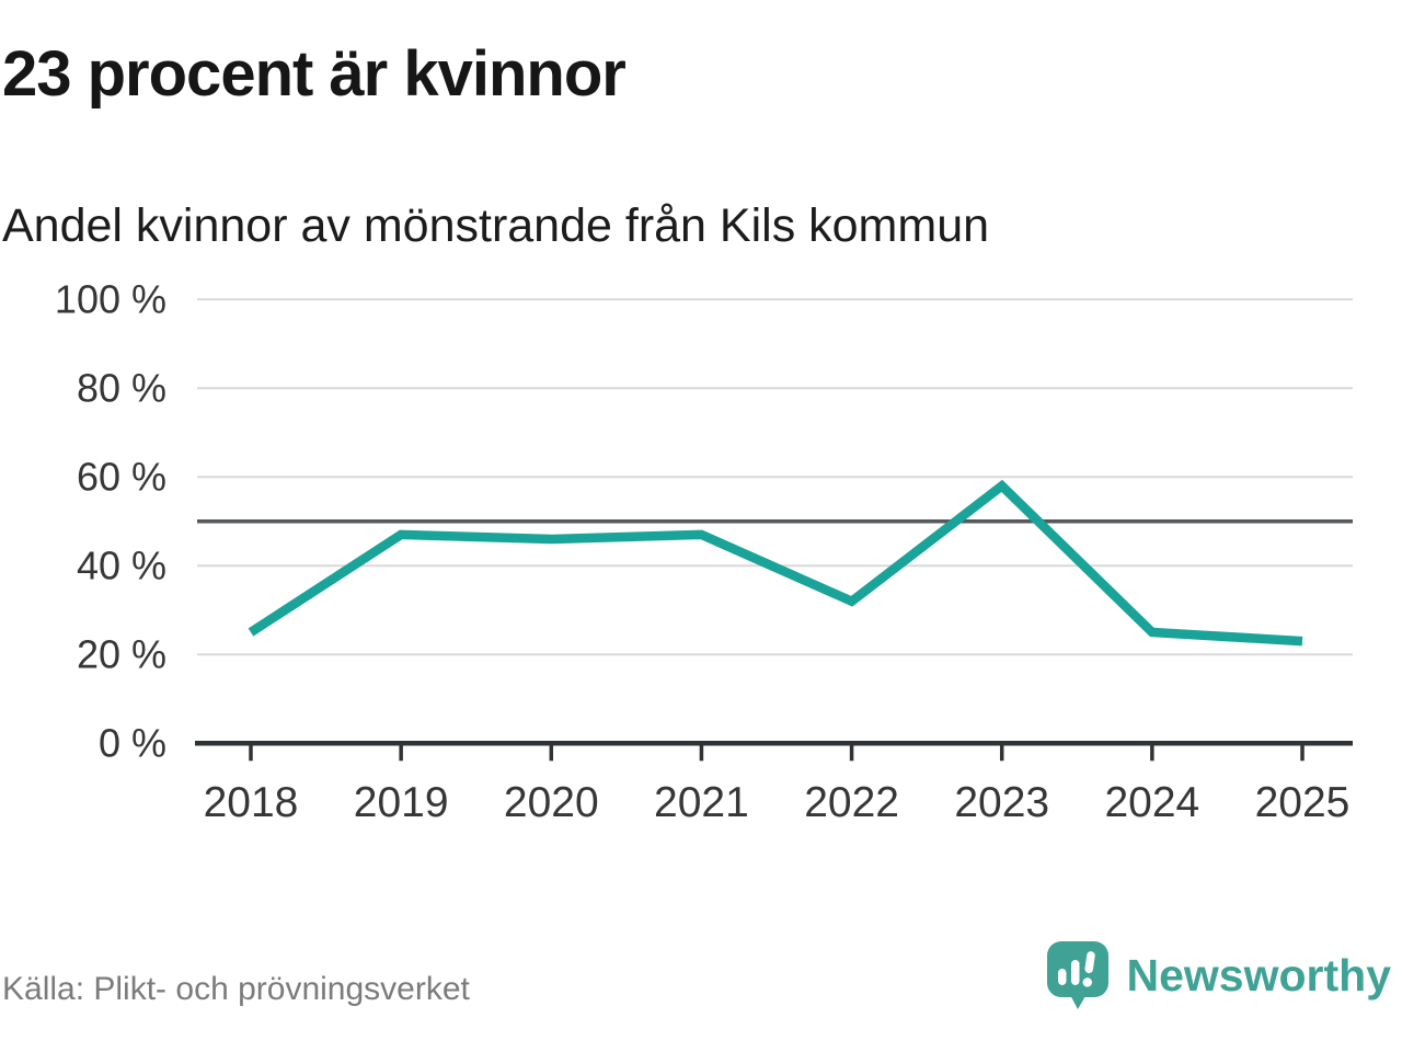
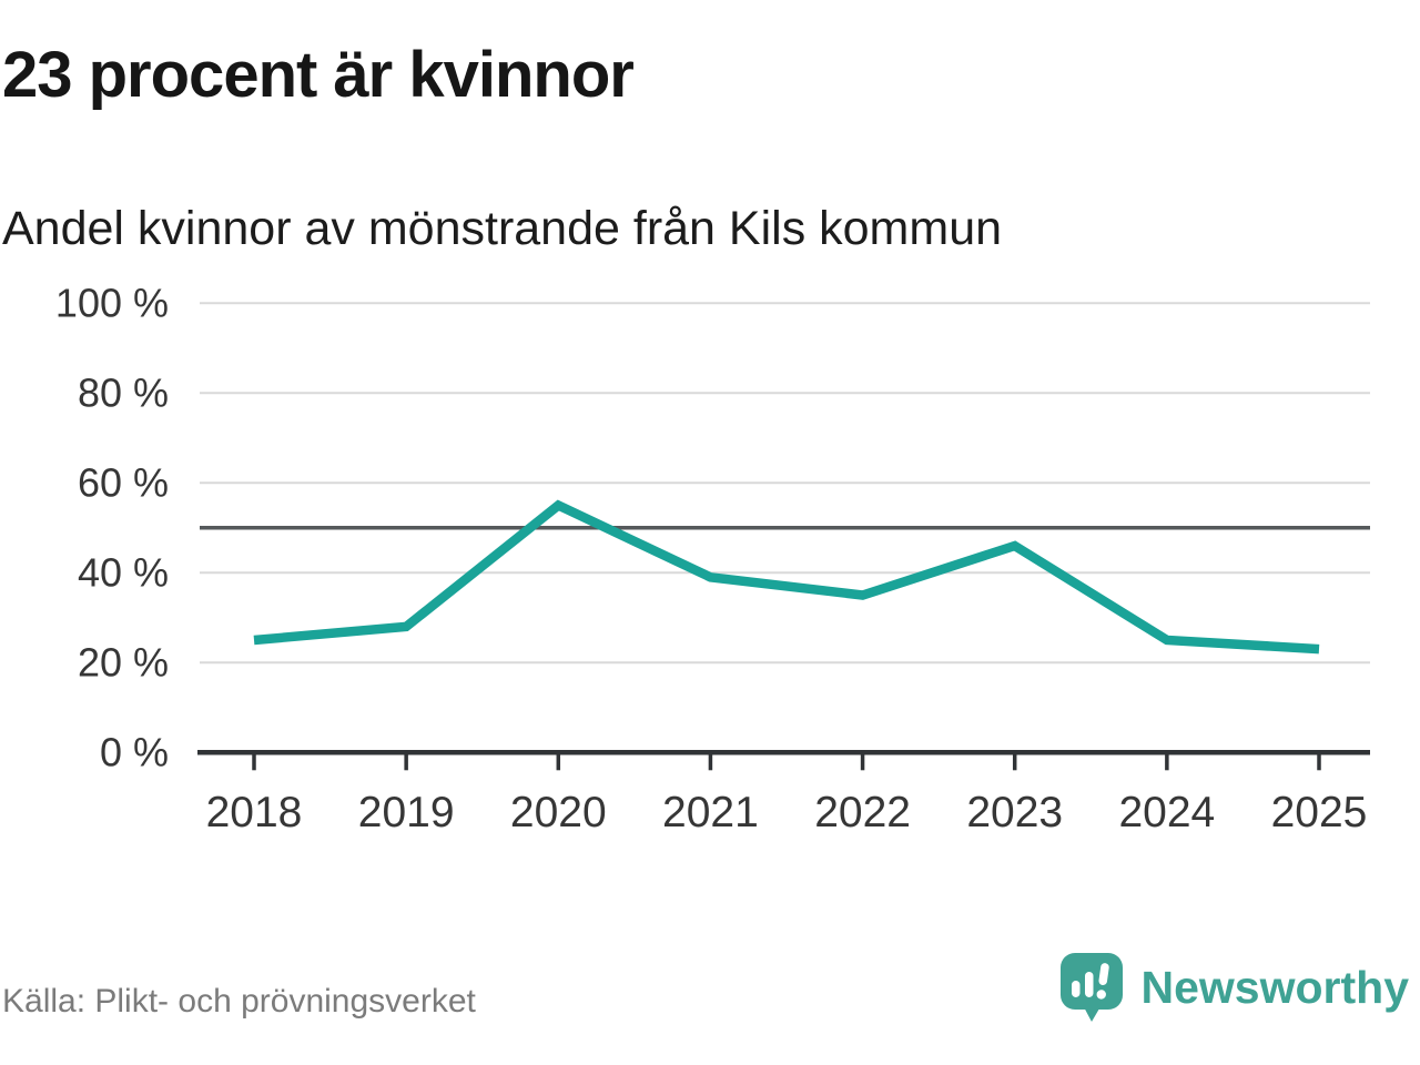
2019: 47% -> 28%
2020: 46% -> 55%
2021: 47% -> 39%
2022: 32% -> 35%
2023: 58% -> 46%
